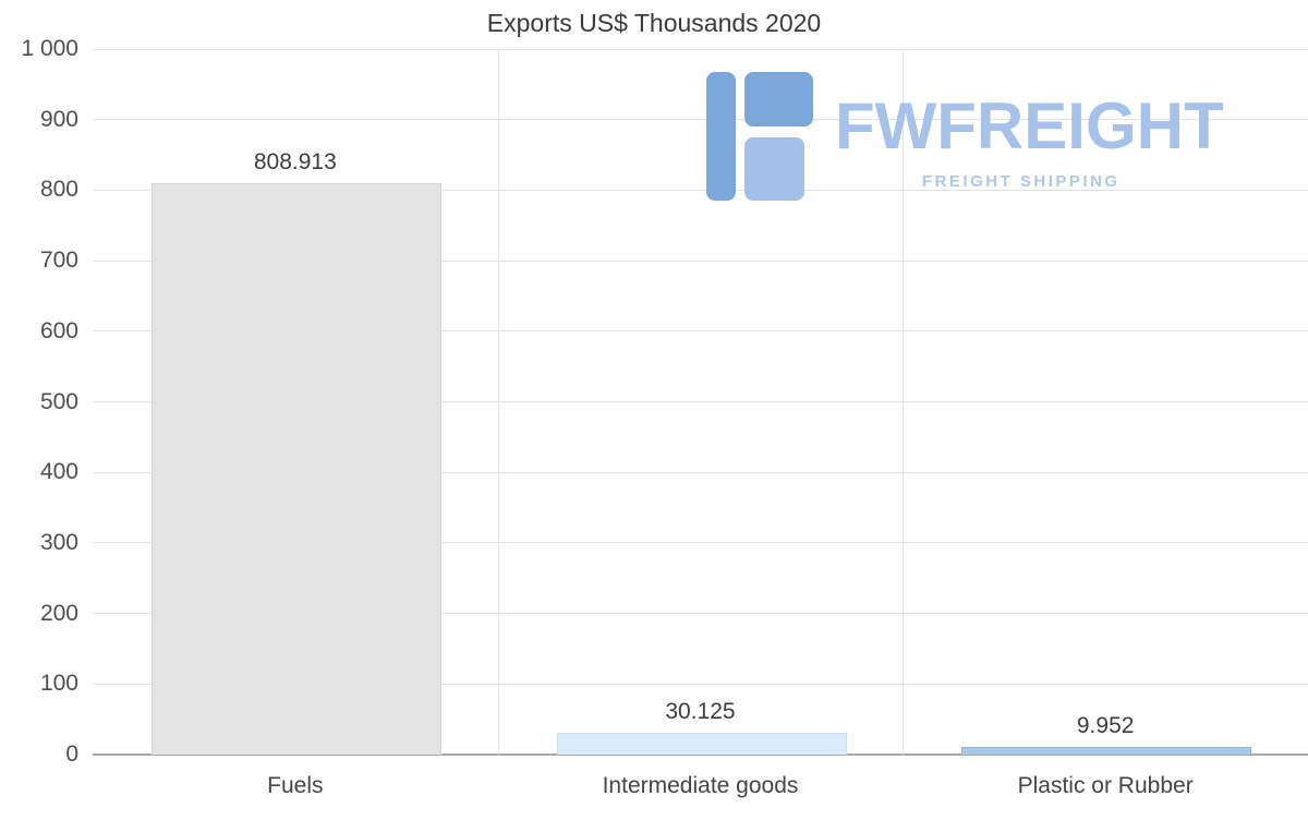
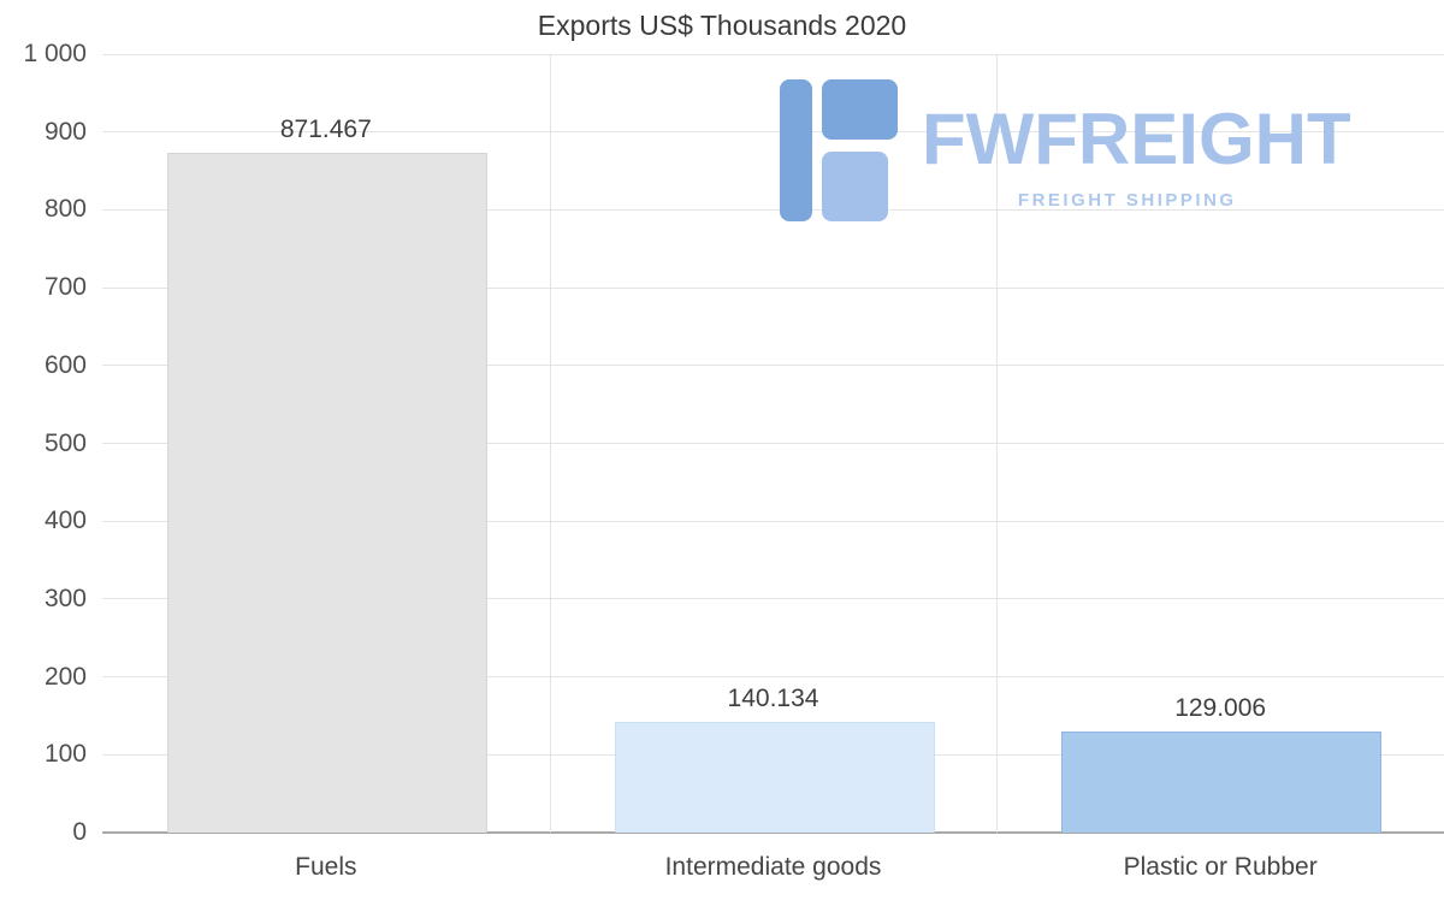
Fuels: 808.913 -> 871.467
Intermediate goods: 30.125 -> 140.134
Plastic or Rubber: 9.952 -> 129.006
